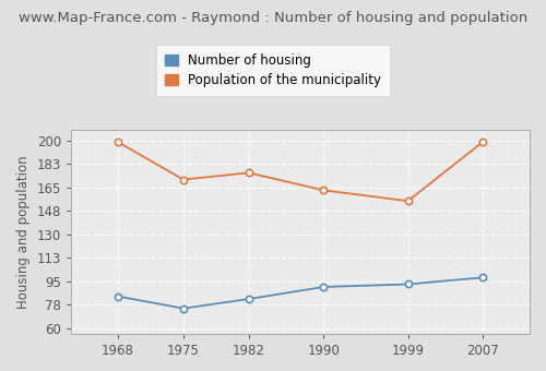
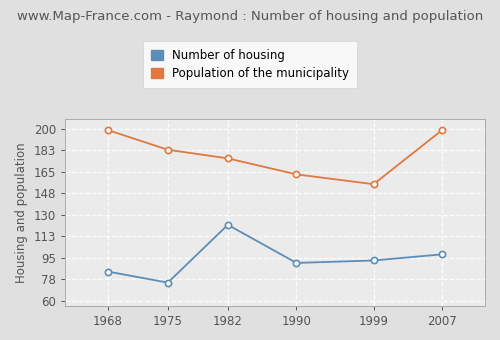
Population of the municipality/1975: 171 -> 183
Number of housing/1982: 82 -> 122
